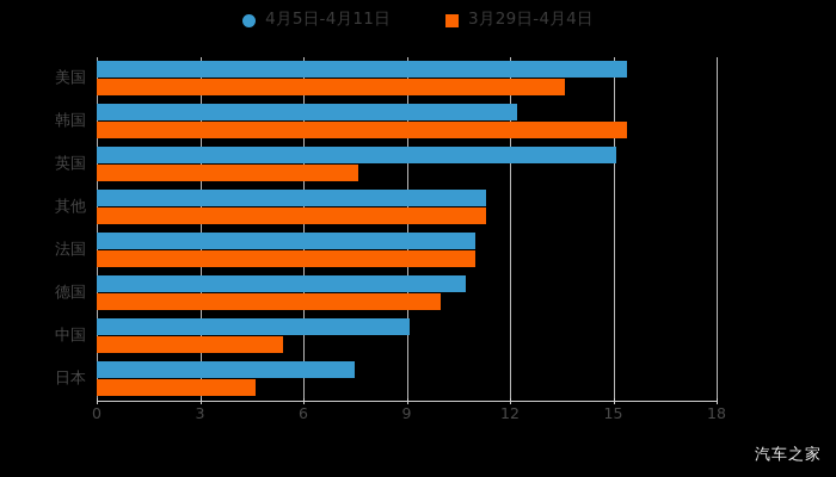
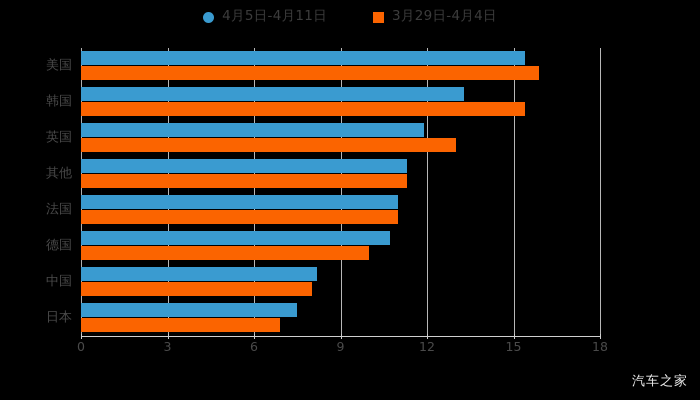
3月29日-4月4日/美国: 13.6 -> 15.9
4月5日-4月11日/韩国: 12.2 -> 13.3
4月5日-4月11日/英国: 15.1 -> 11.9
3月29日-4月4日/英国: 7.6 -> 13.0
4月5日-4月11日/中国: 9.1 -> 8.2
3月29日-4月4日/中国: 5.4 -> 8.0
3月29日-4月4日/日本: 4.6 -> 6.9
